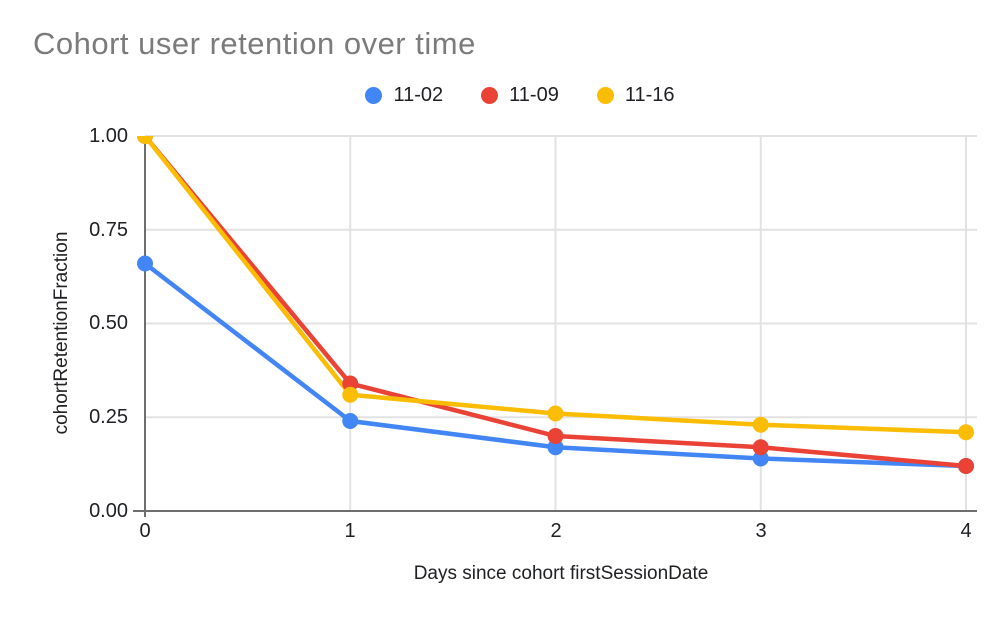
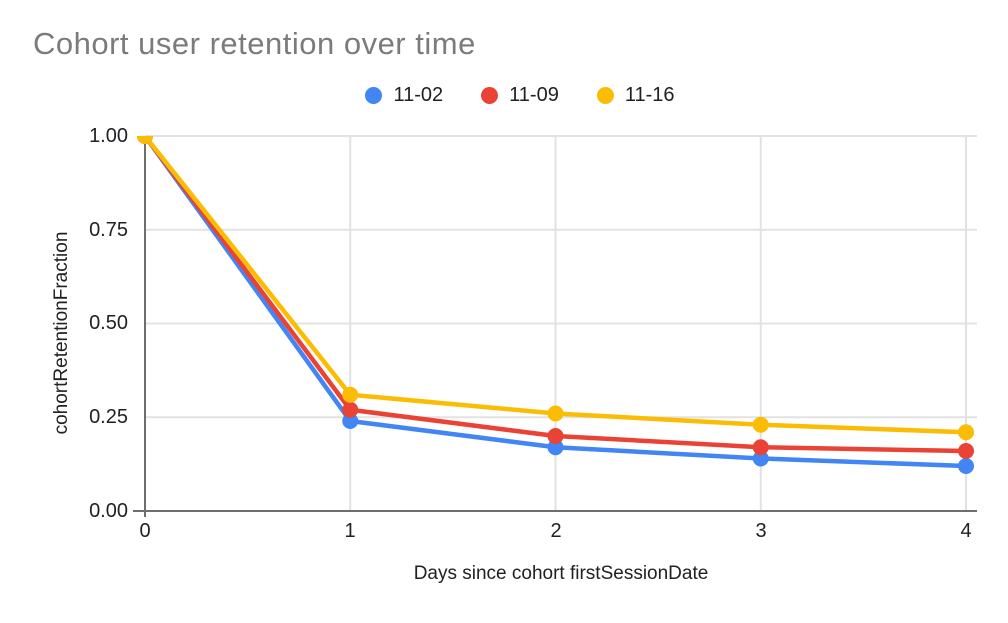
11-02/0: 0.66 -> 1.00
11-09/1: 0.34 -> 0.27
11-09/4: 0.12 -> 0.16
